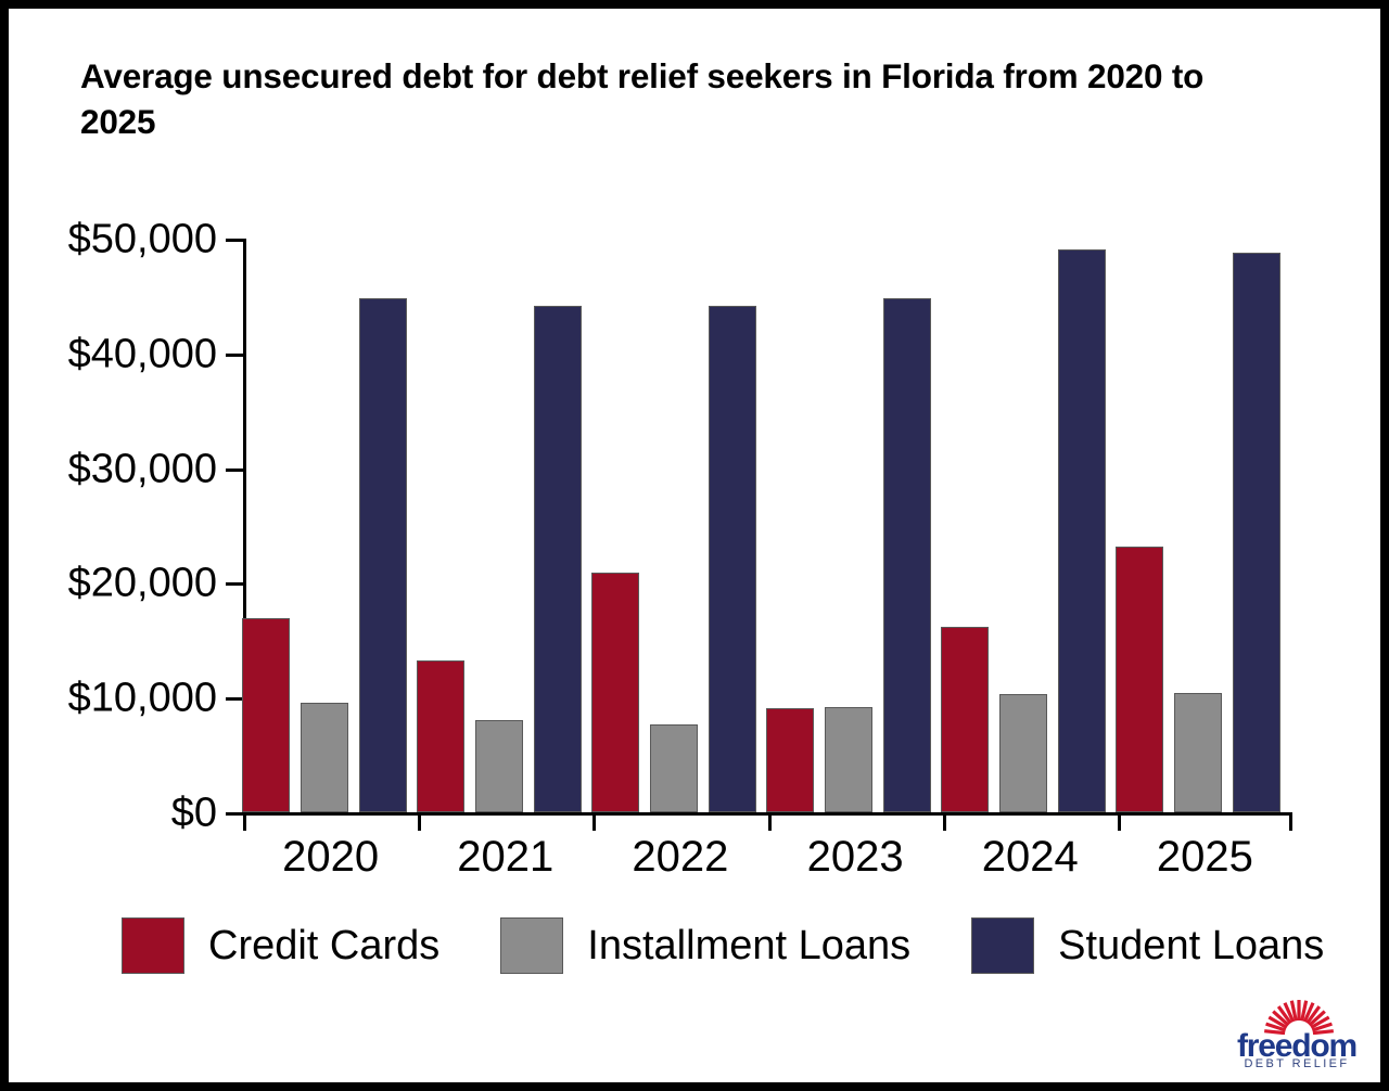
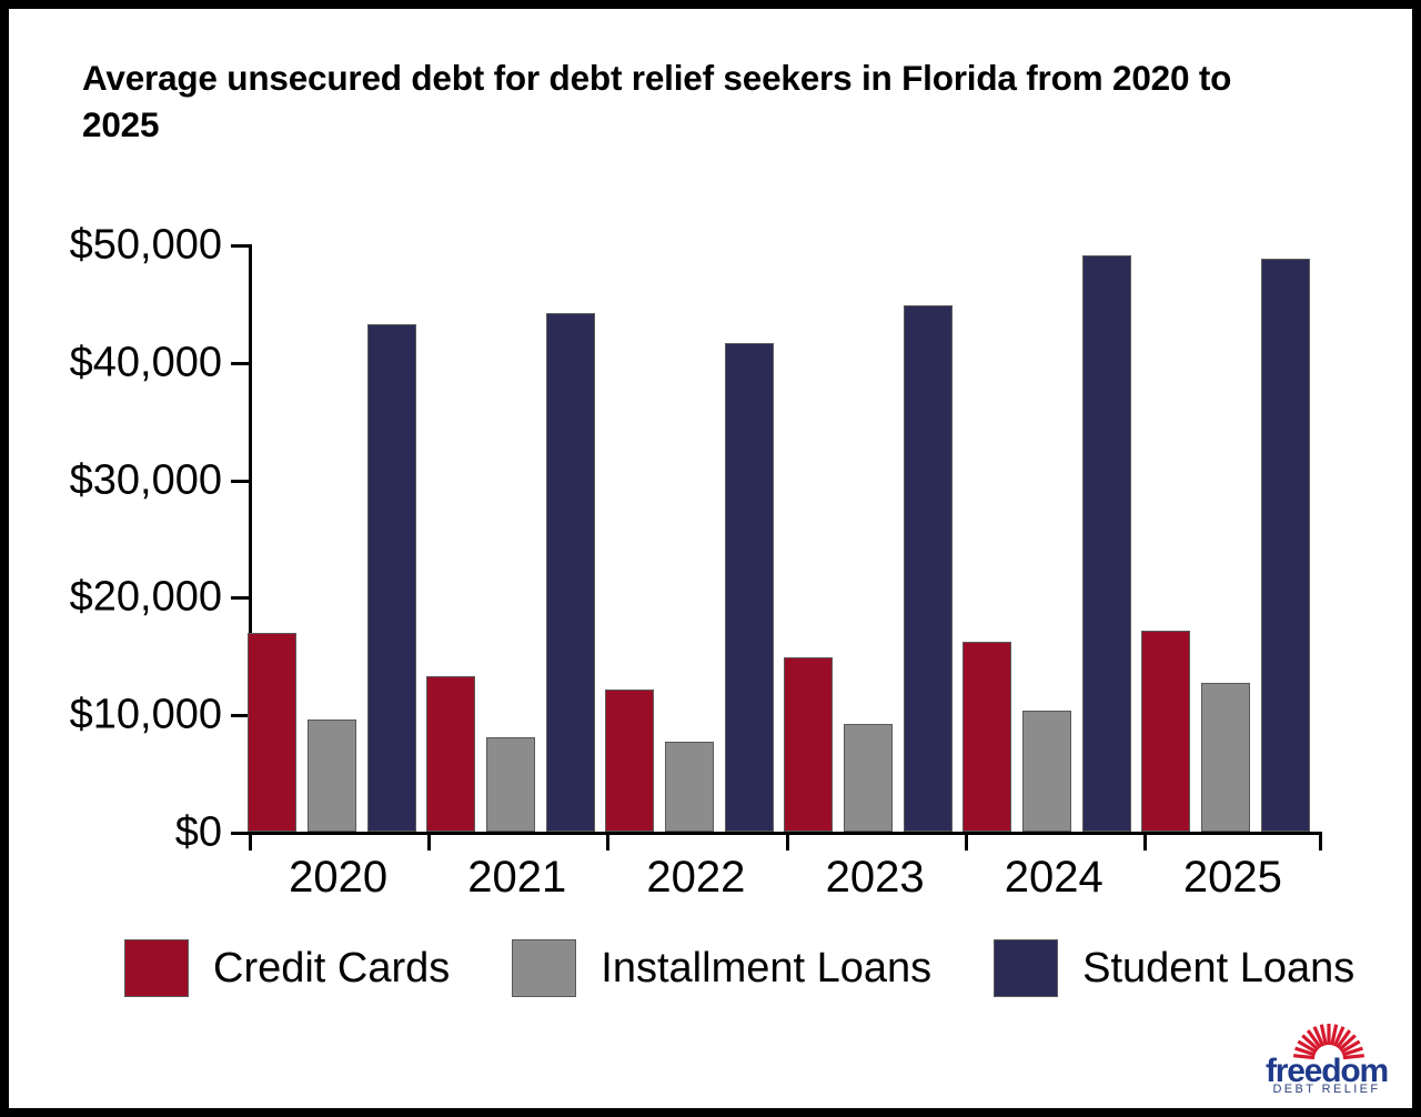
Student Loans/2020: $44800 -> $43200
Credit Cards/2022: $20900 -> $12100
Student Loans/2022: $44100 -> $41600
Credit Cards/2023: $9100 -> $14800
Credit Cards/2025: $23200 -> $17200
Installment Loans/2025: $10400 -> $12600
